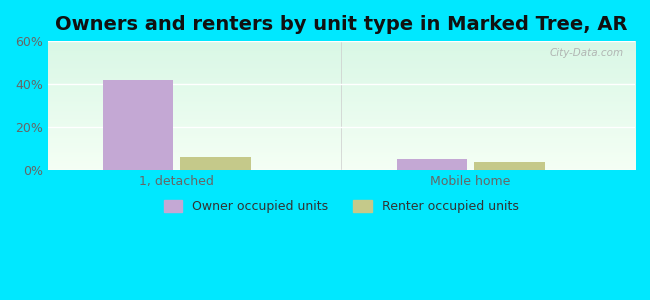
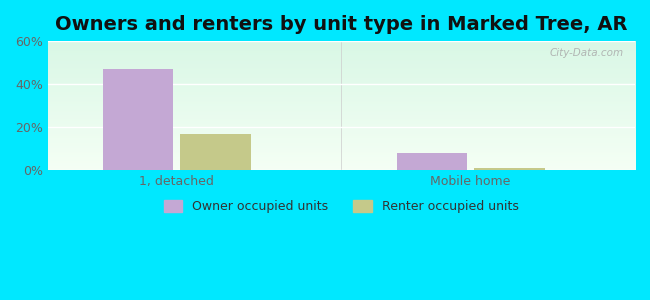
Owner occupied units/1, detached: 42% -> 47%
Renter occupied units/1, detached: 6% -> 17%
Owner occupied units/Mobile home: 5% -> 8%
Renter occupied units/Mobile home: 4% -> 1%
